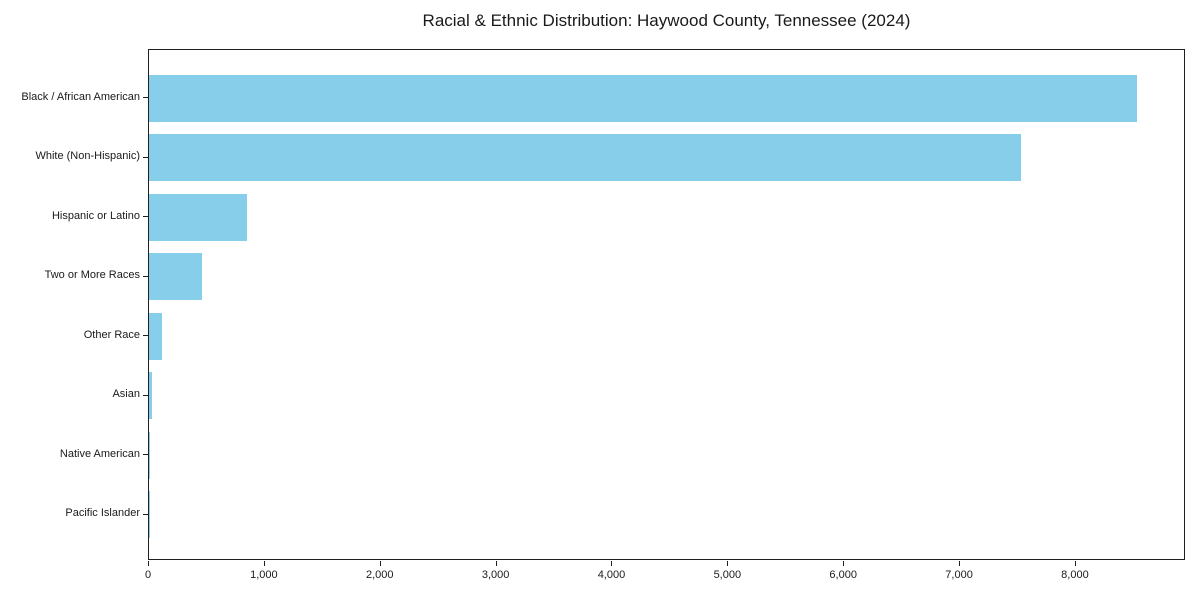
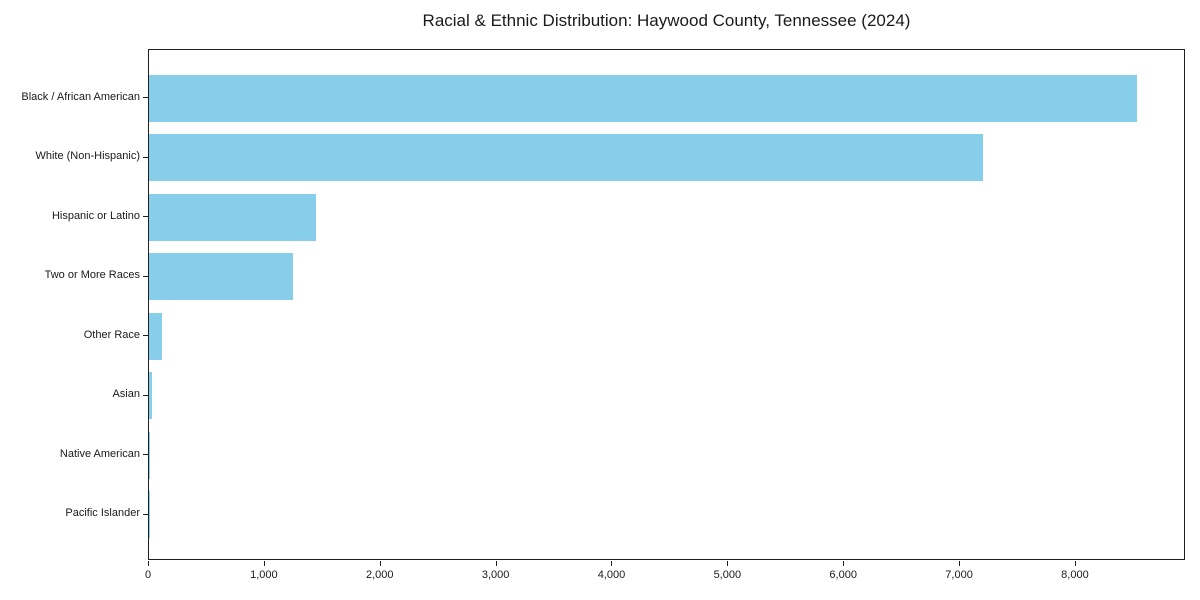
White (Non-Hispanic): 7530 -> 7200
Hispanic or Latino: 840 -> 1440
Two or More Races: 460 -> 1240
